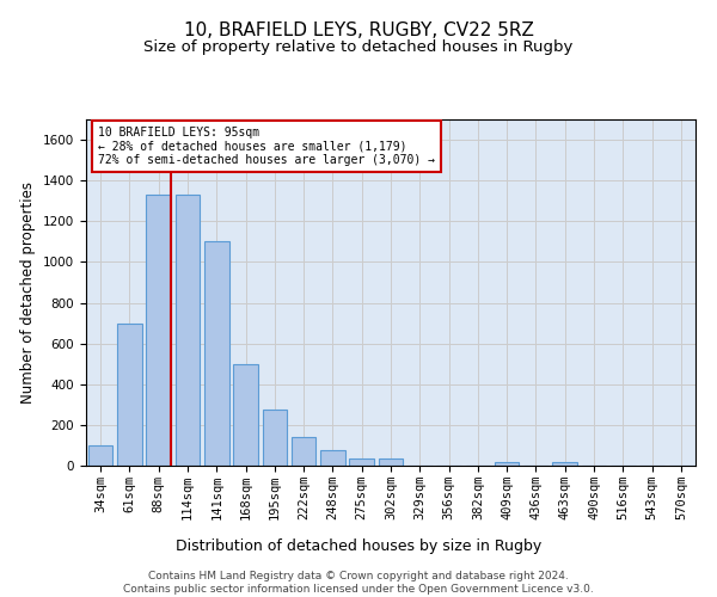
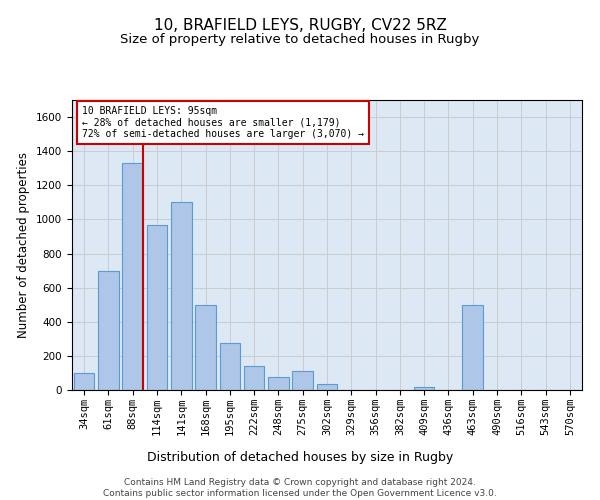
114sqm: 1330 -> 970
275sqm: 40 -> 110
463sqm: 20 -> 500
